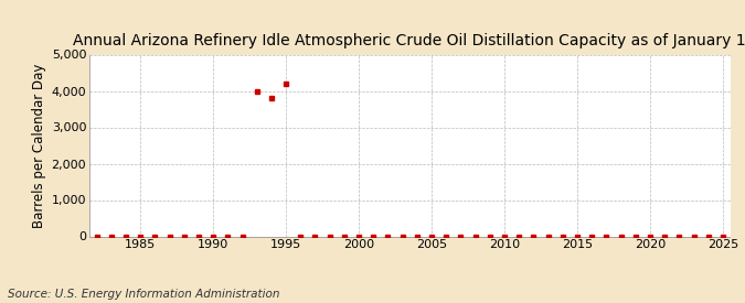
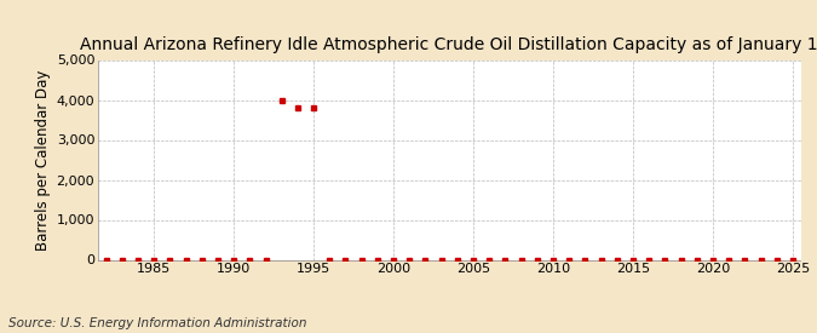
1995: 4,200 -> 3,800
